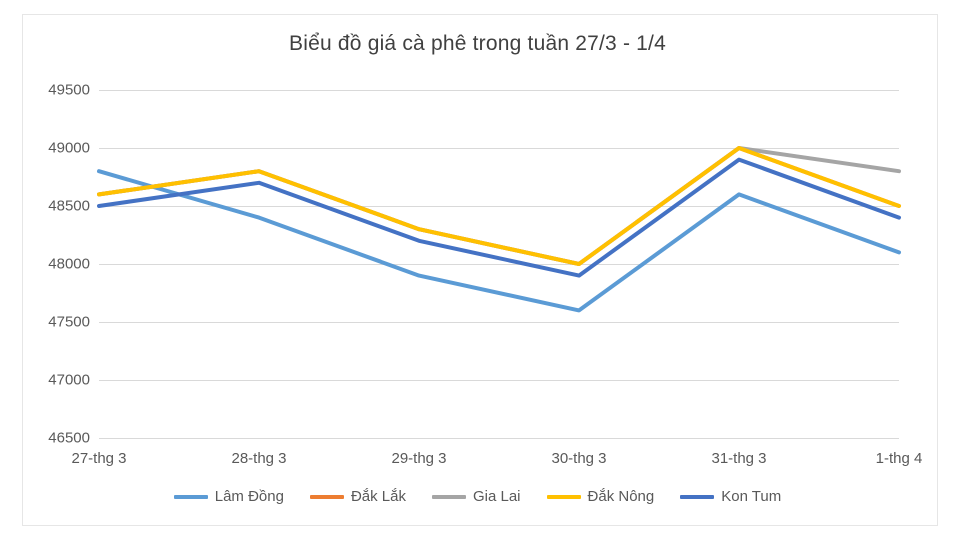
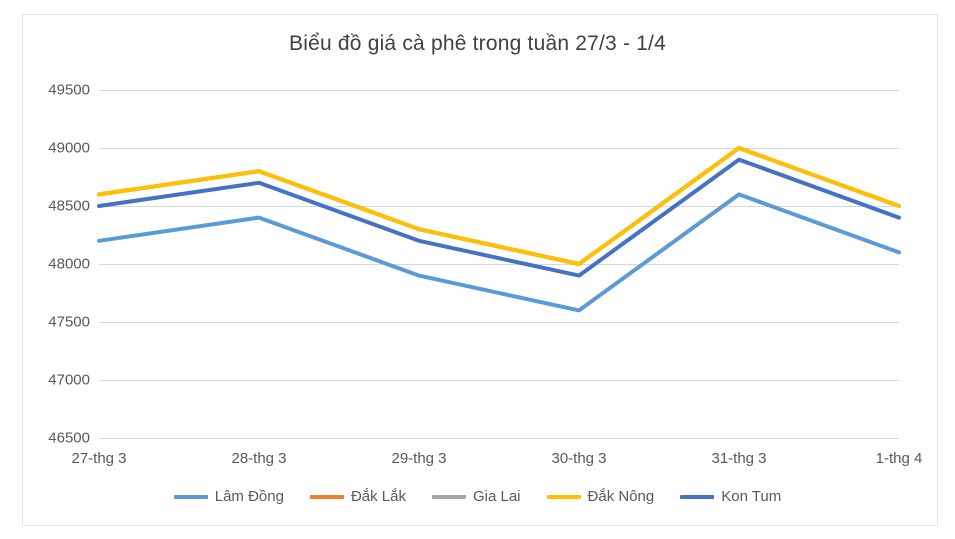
Lâm Đồng/27-thg 3: 48800 -> 48200
Gia Lai/1-thg 4: 48800 -> 48500
